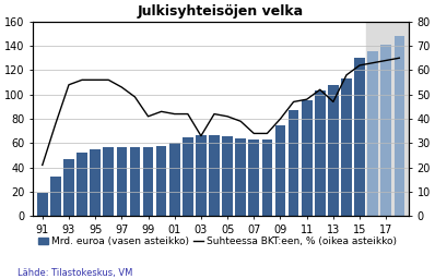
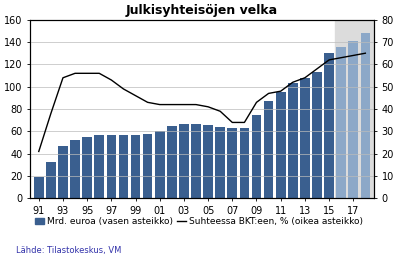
Suhteessa BKT:een, % (oikea asteikko)/99: 41 -> 46
Suhteessa BKT:een, % (oikea asteikko)/03: 33 -> 42
Suhteessa BKT:een, % (oikea asteikko)/09: 40 -> 43
Suhteessa BKT:een, % (oikea asteikko)/13: 47 -> 54
